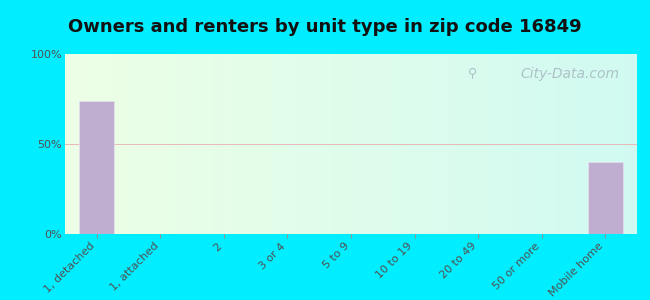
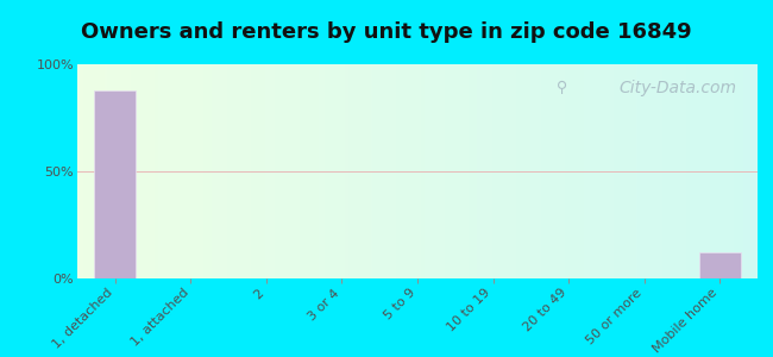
1, detached: 74% -> 88%
Mobile home: 40% -> 12%
